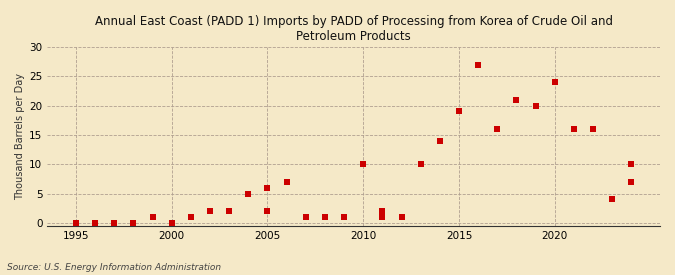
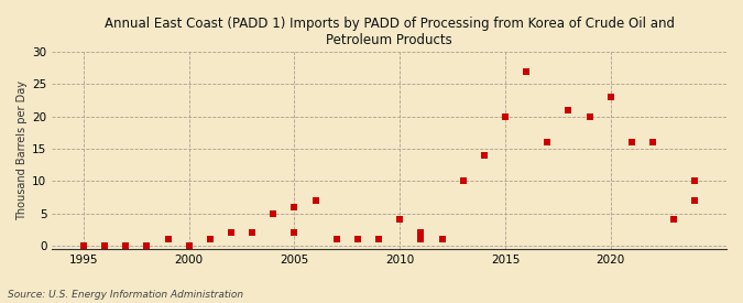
2010: 10 -> 4
2015: 19 -> 20
2020: 24 -> 23
